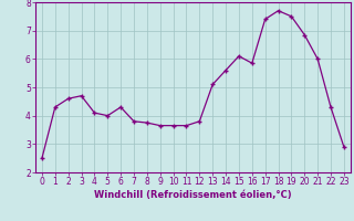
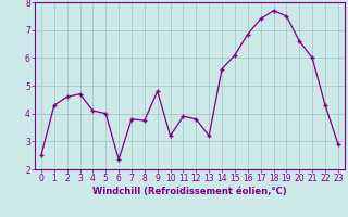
6: 4.30 -> 2.35
9: 3.65 -> 4.80
10: 3.65 -> 3.20
11: 3.65 -> 3.90
13: 5.10 -> 3.20
16: 5.85 -> 6.85
20: 6.85 -> 6.60
